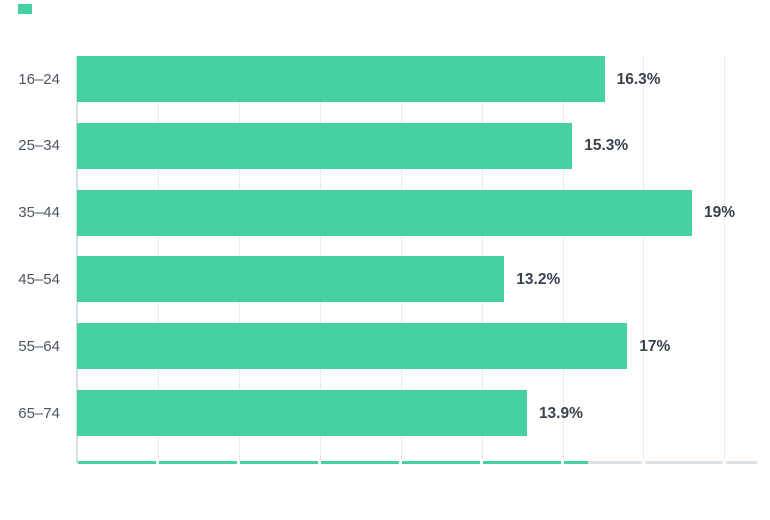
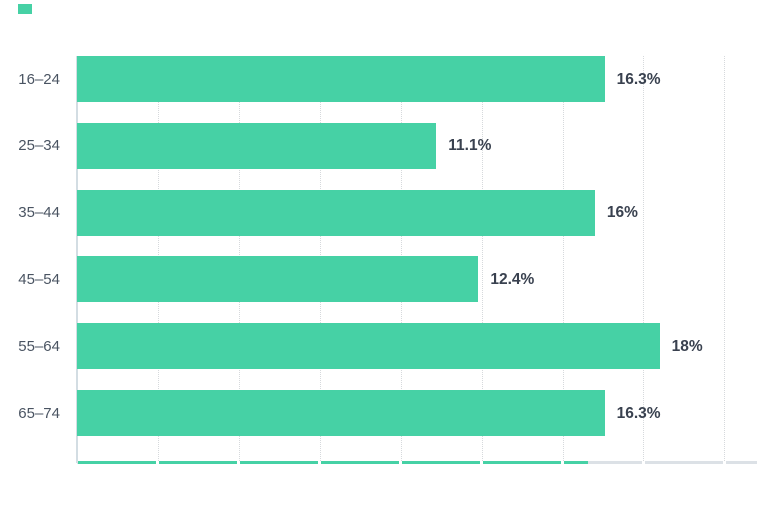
25–34: 15.3% -> 11.1%
35–44: 19% -> 16%
45–54: 13.2% -> 12.4%
55–64: 17% -> 18%
65–74: 13.9% -> 16.3%
